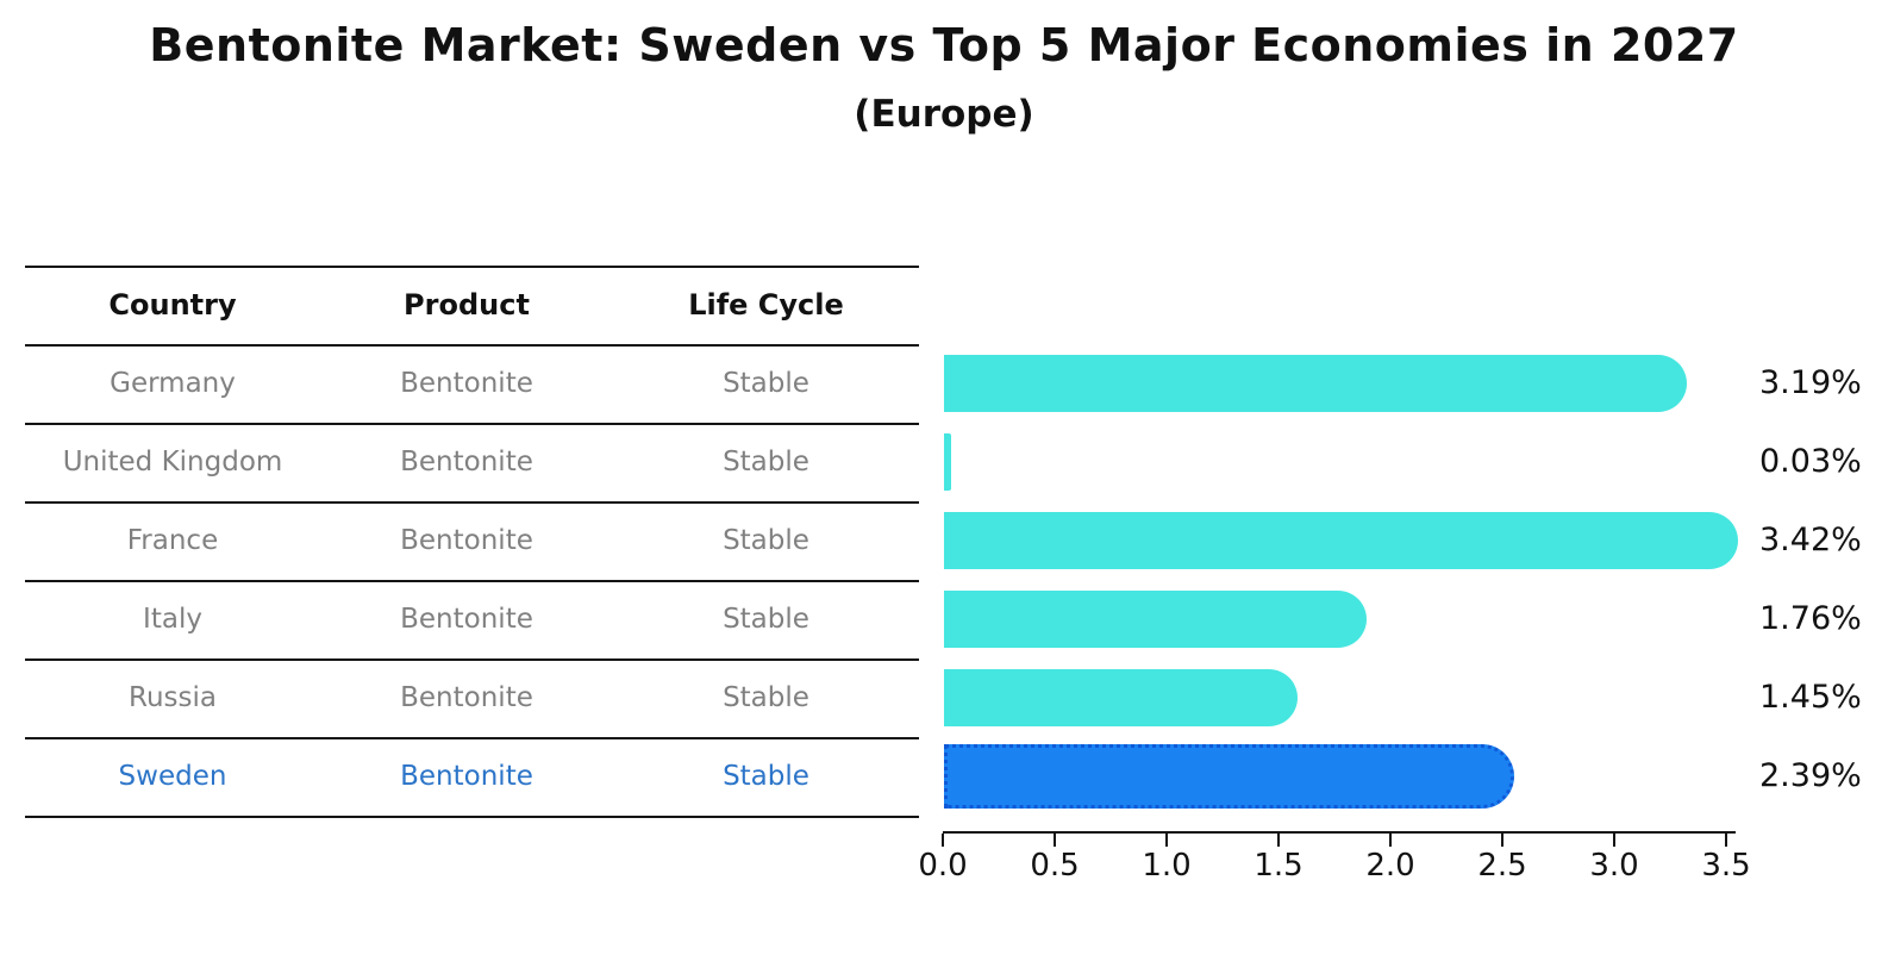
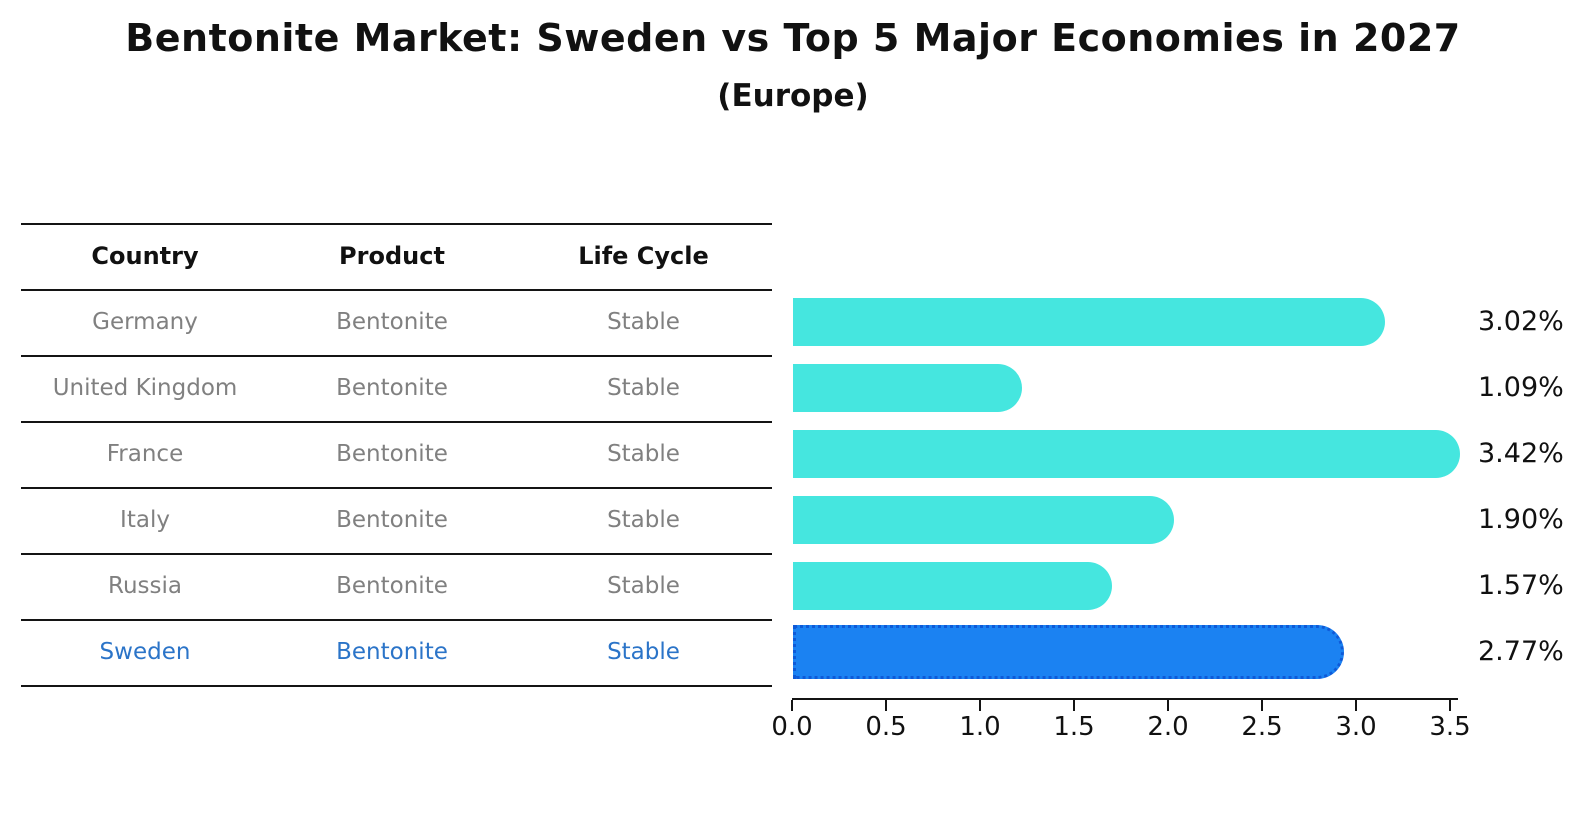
Germany: 3.19% -> 3.02%
United Kingdom: 0.03% -> 1.09%
Italy: 1.76% -> 1.90%
Russia: 1.45% -> 1.57%
Sweden: 2.39% -> 2.77%
